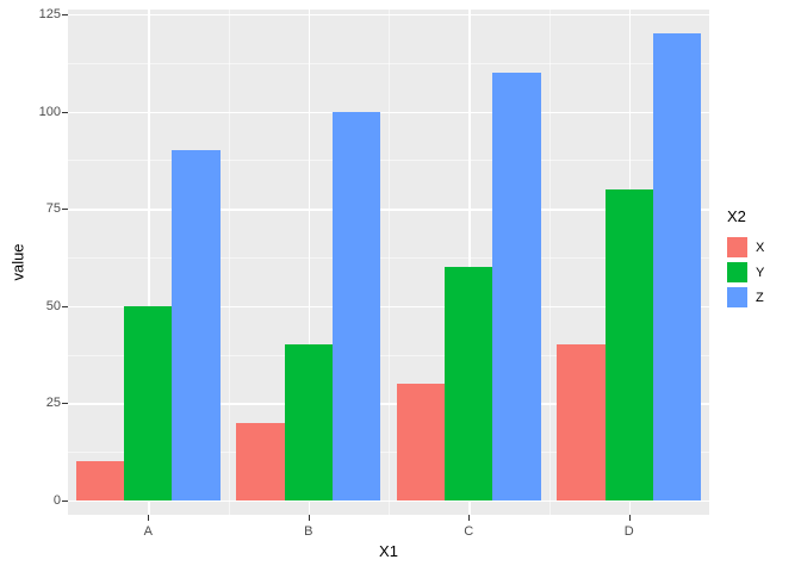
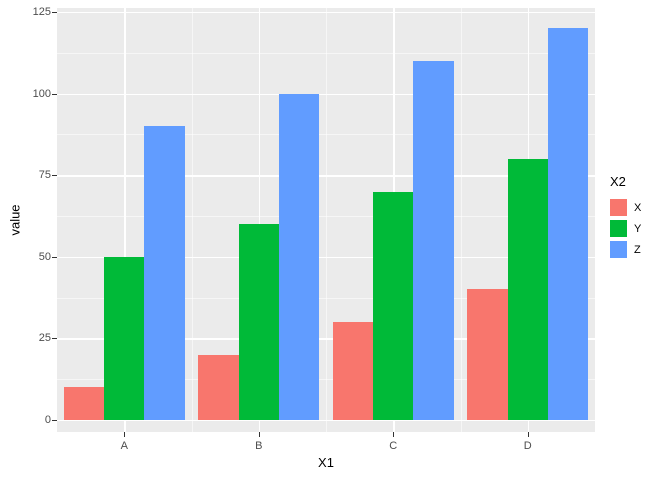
Y/B: 40 -> 60
Y/C: 60 -> 70
